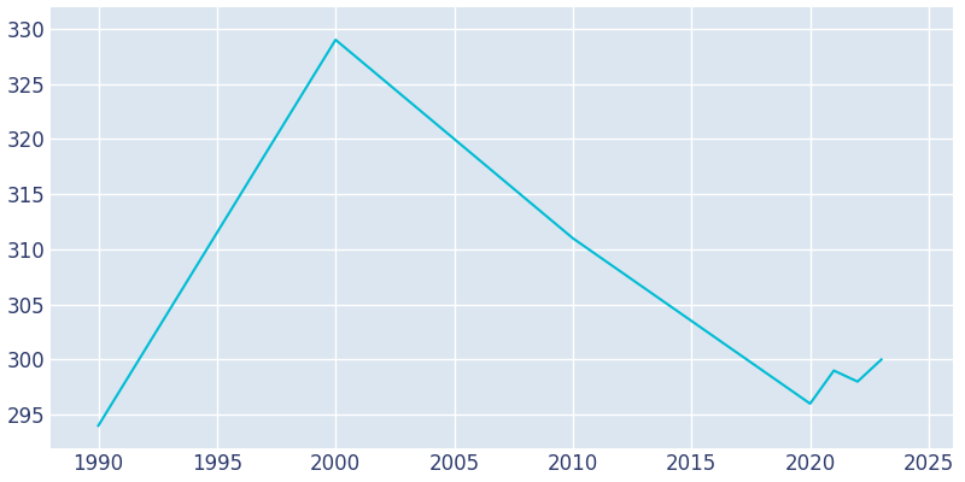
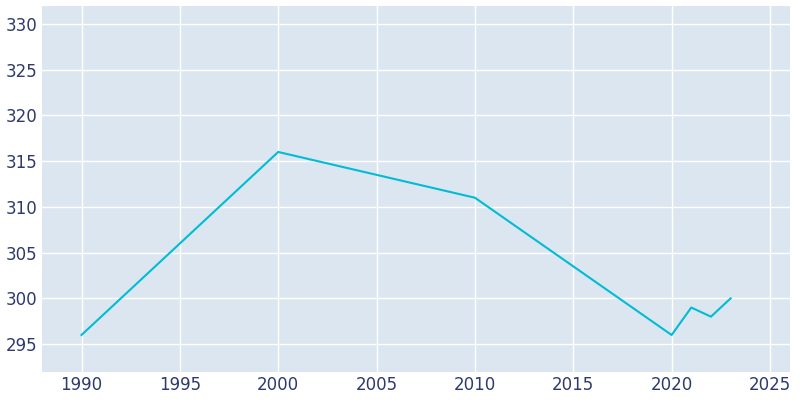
1990: 294 -> 296
2000: 329 -> 316
